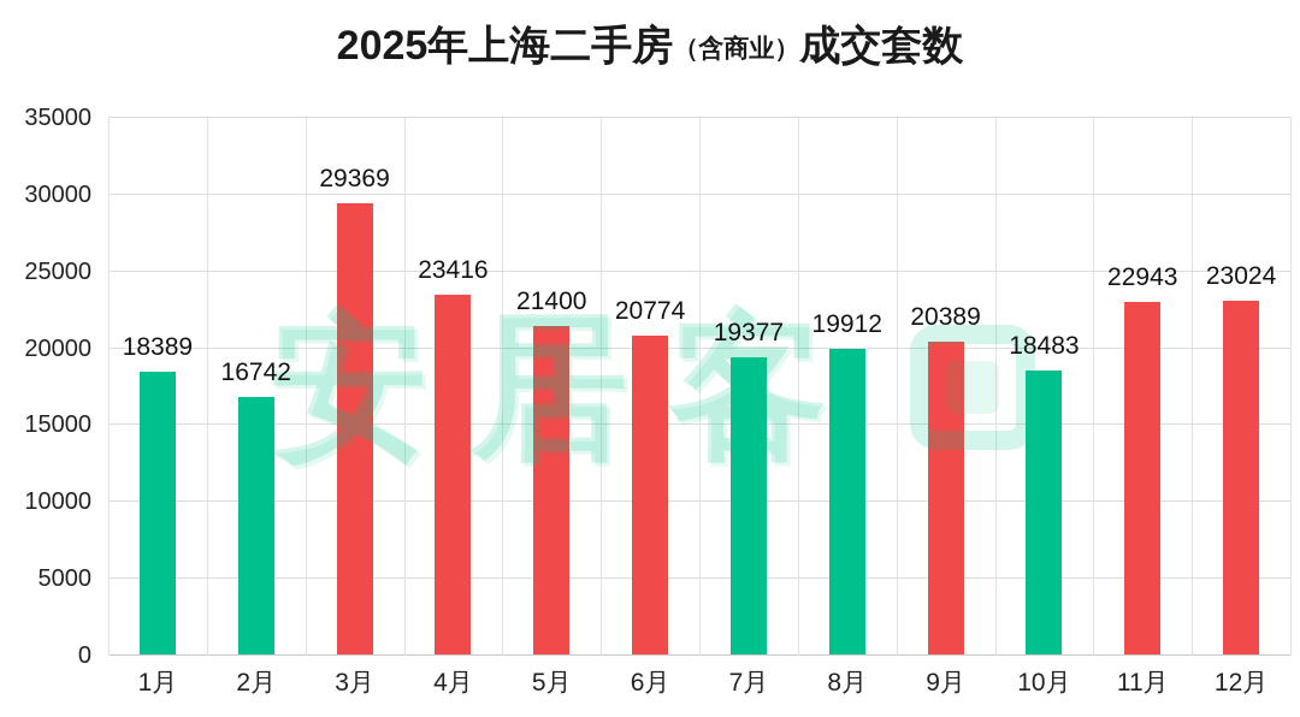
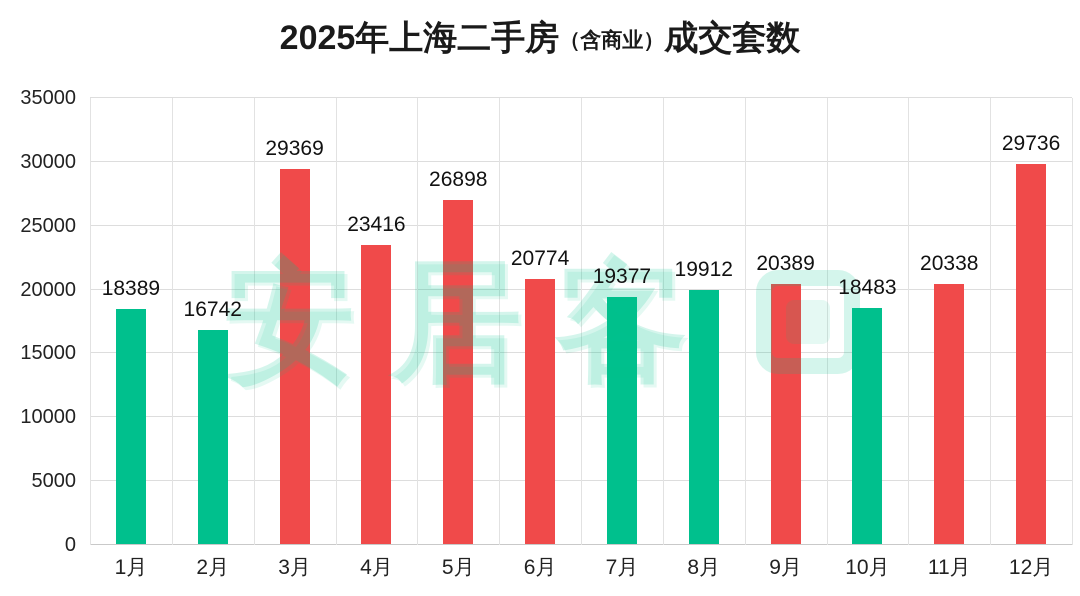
5月: 21400 -> 26898
11月: 22943 -> 20338
12月: 23024 -> 29736
